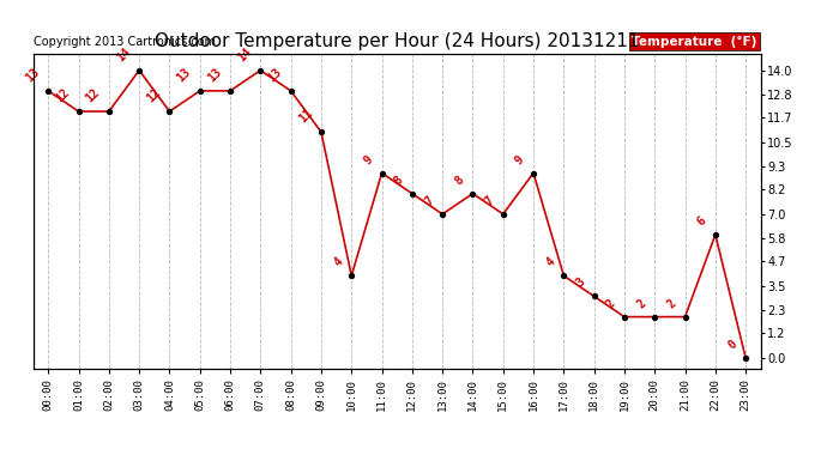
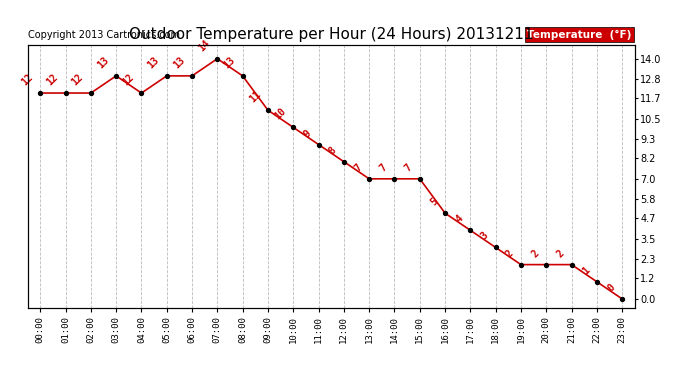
00:00: 13 -> 12
03:00: 14 -> 13
10:00: 4 -> 10
14:00: 8 -> 7
16:00: 9 -> 5
22:00: 6 -> 1
